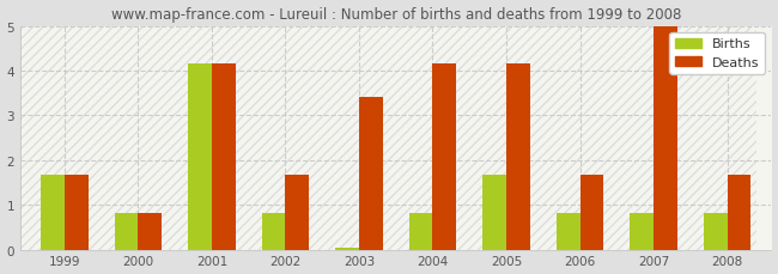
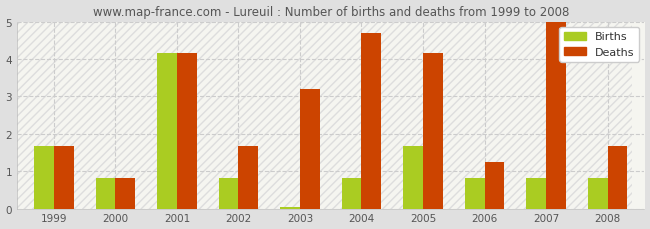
Deaths/2003: 3.40 -> 3.20
Deaths/2004: 4.17 -> 4.70
Deaths/2006: 1.67 -> 1.25
